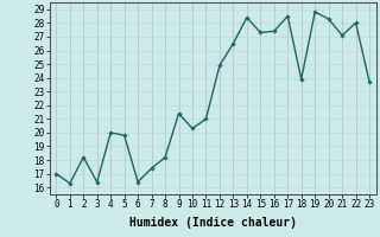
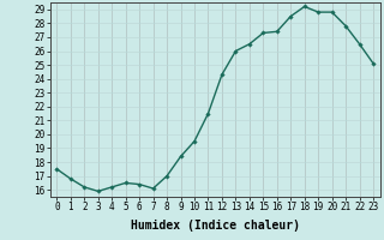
0: 17.0 -> 17.5
1: 16.3 -> 16.8
2: 18.2 -> 16.2
3: 16.4 -> 15.9
4: 20.0 -> 16.2
5: 19.8 -> 16.5
7: 17.4 -> 16.1
8: 18.2 -> 17.0
9: 21.4 -> 18.4
10: 20.3 -> 19.5
11: 21.0 -> 21.5
12: 24.9 -> 24.3
13: 26.5 -> 26.0
14: 28.4 -> 26.5
18: 23.9 -> 29.2
20: 28.3 -> 28.8
21: 27.1 -> 27.8
22: 28.0 -> 26.5
23: 23.7 -> 25.1
